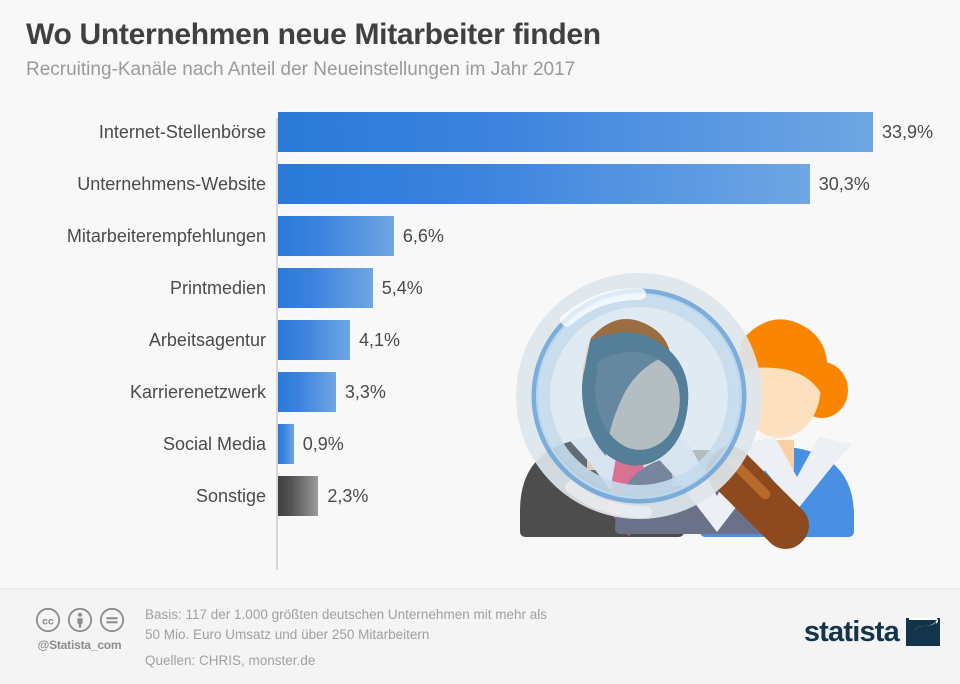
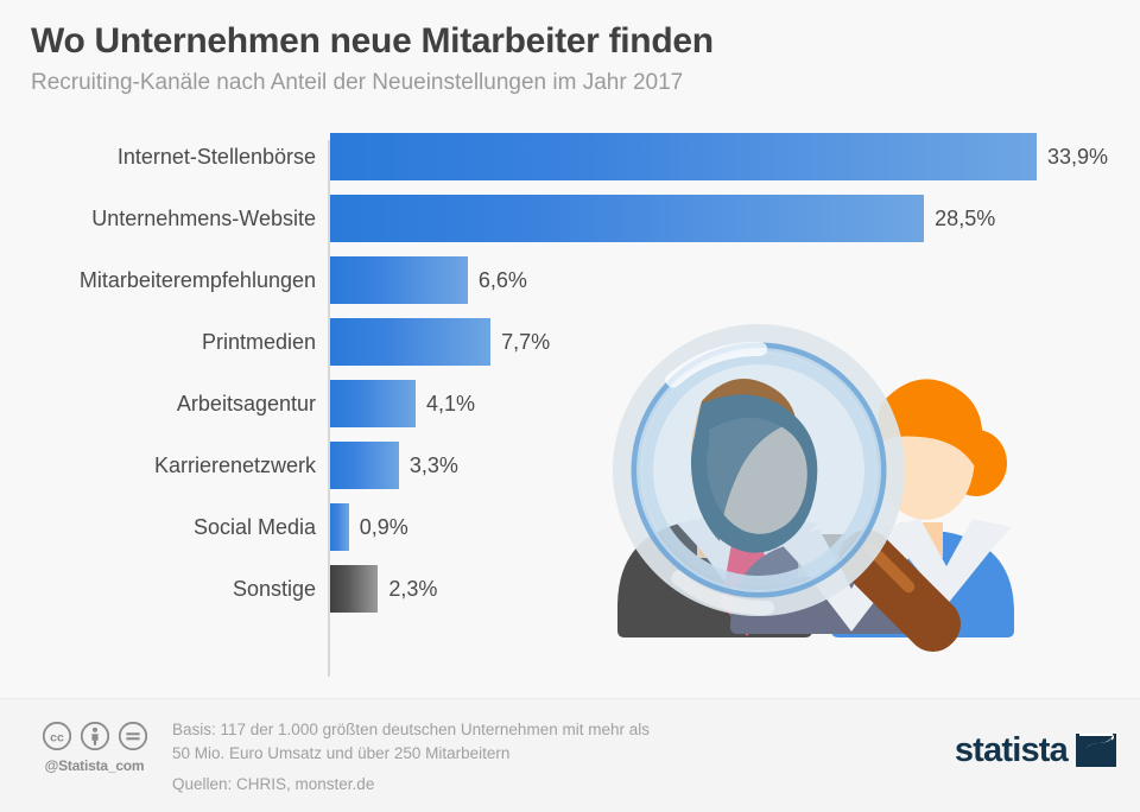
Unternehmens-Website: 30,3% -> 28,5%
Printmedien: 5,4% -> 7,7%
